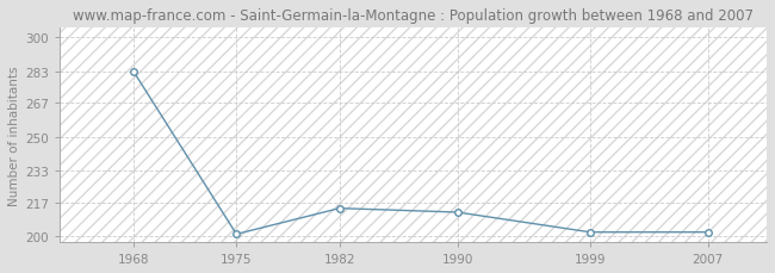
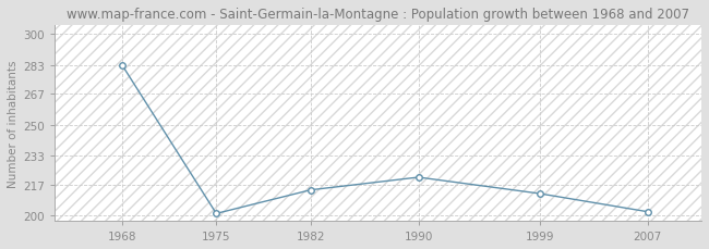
1990: 212 -> 221
1999: 202 -> 212
